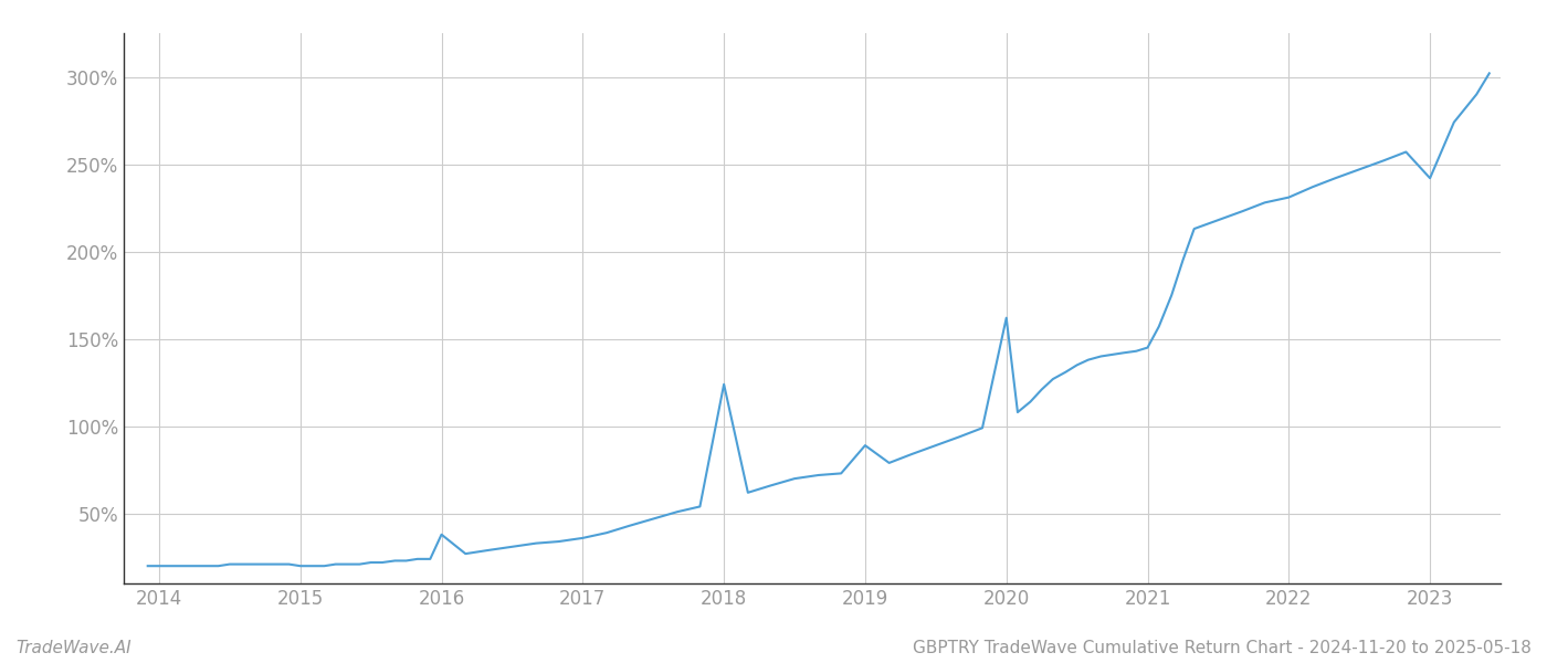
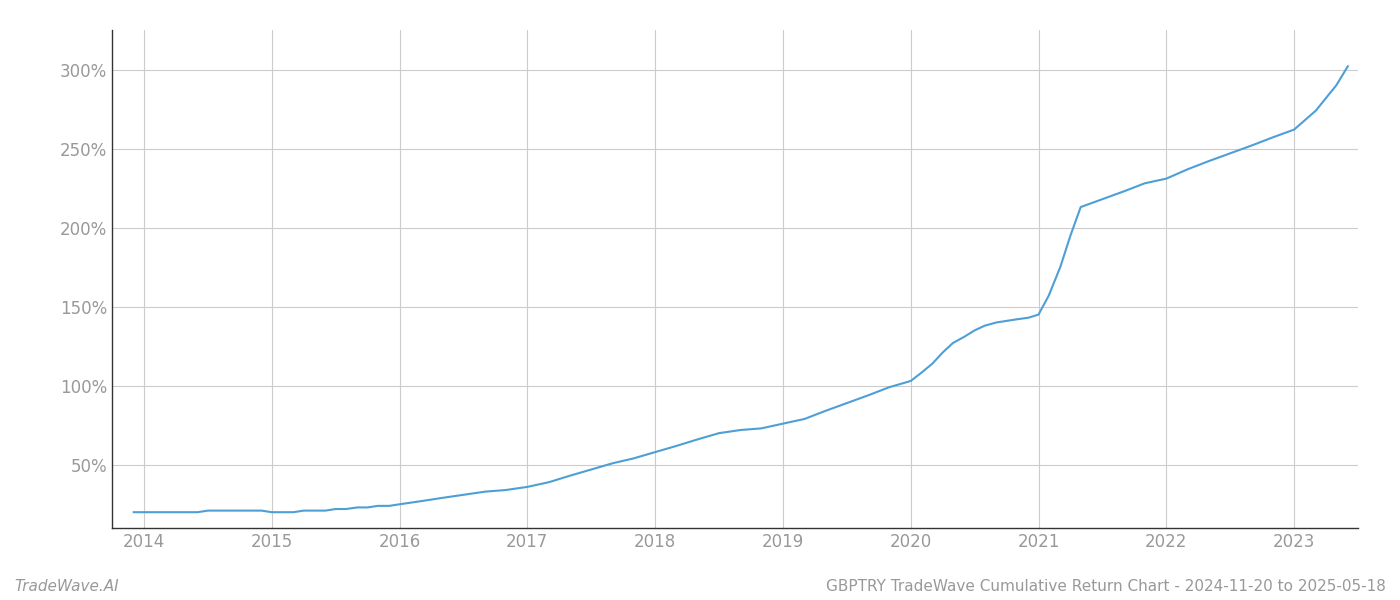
2016: 38% -> 25%
2018: 124% -> 58%
2019: 89% -> 76%
2020: 162% -> 103%
2023: 242% -> 262%
